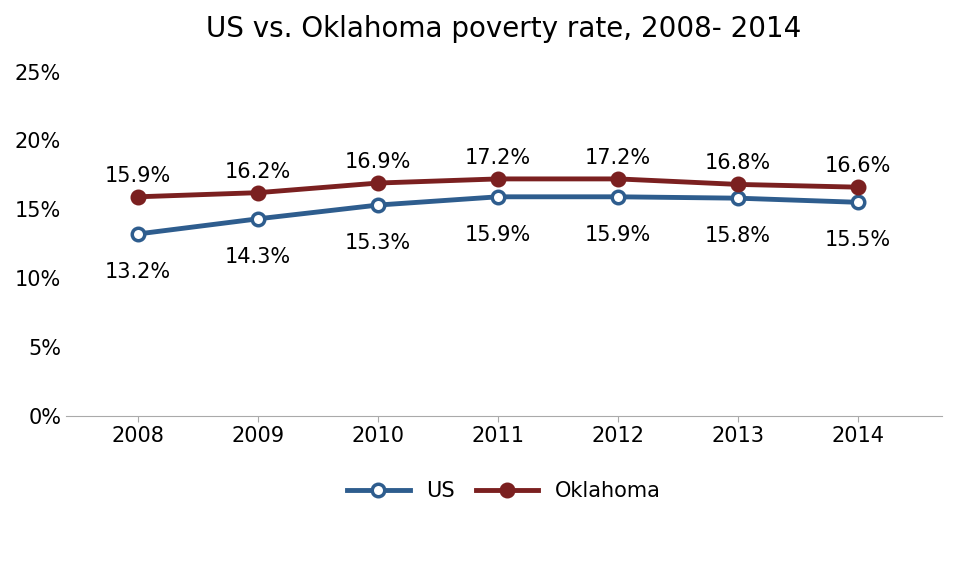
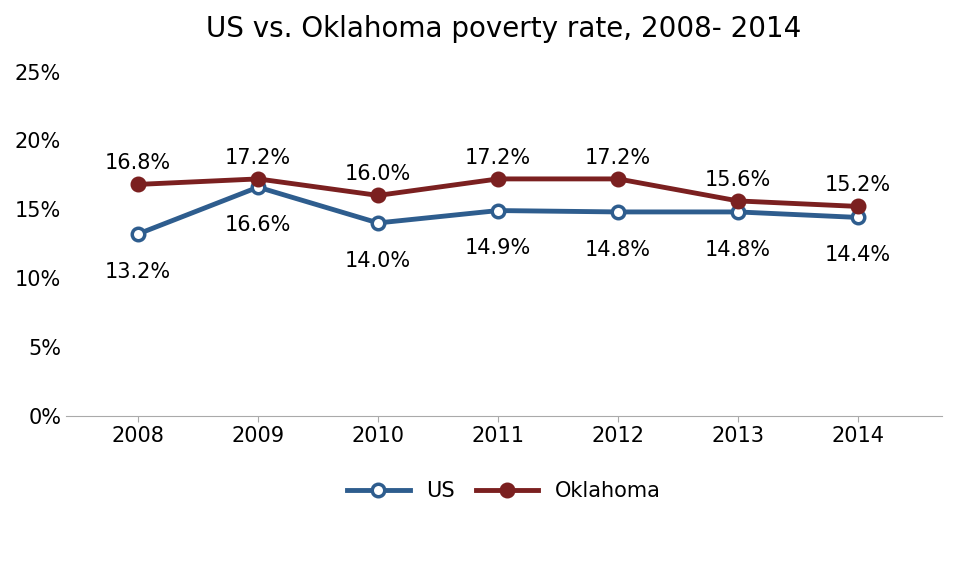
Oklahoma/2008: 15.9% -> 16.8%
US/2009: 14.3% -> 16.6%
Oklahoma/2009: 16.2% -> 17.2%
US/2010: 15.3% -> 14.0%
Oklahoma/2010: 16.9% -> 16.0%
US/2011: 15.9% -> 14.9%
US/2012: 15.9% -> 14.8%
US/2013: 15.8% -> 14.8%
Oklahoma/2013: 16.8% -> 15.6%
US/2014: 15.5% -> 14.4%
Oklahoma/2014: 16.6% -> 15.2%
